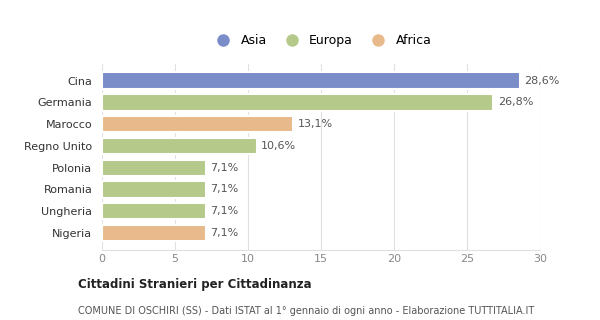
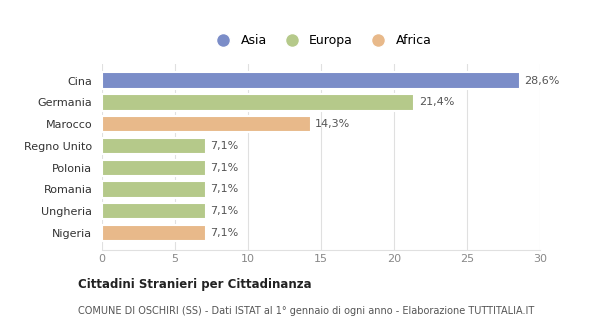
Germania: 26,8% -> 21,4%
Marocco: 13,1% -> 14,3%
Regno Unito: 10,6% -> 7,1%
